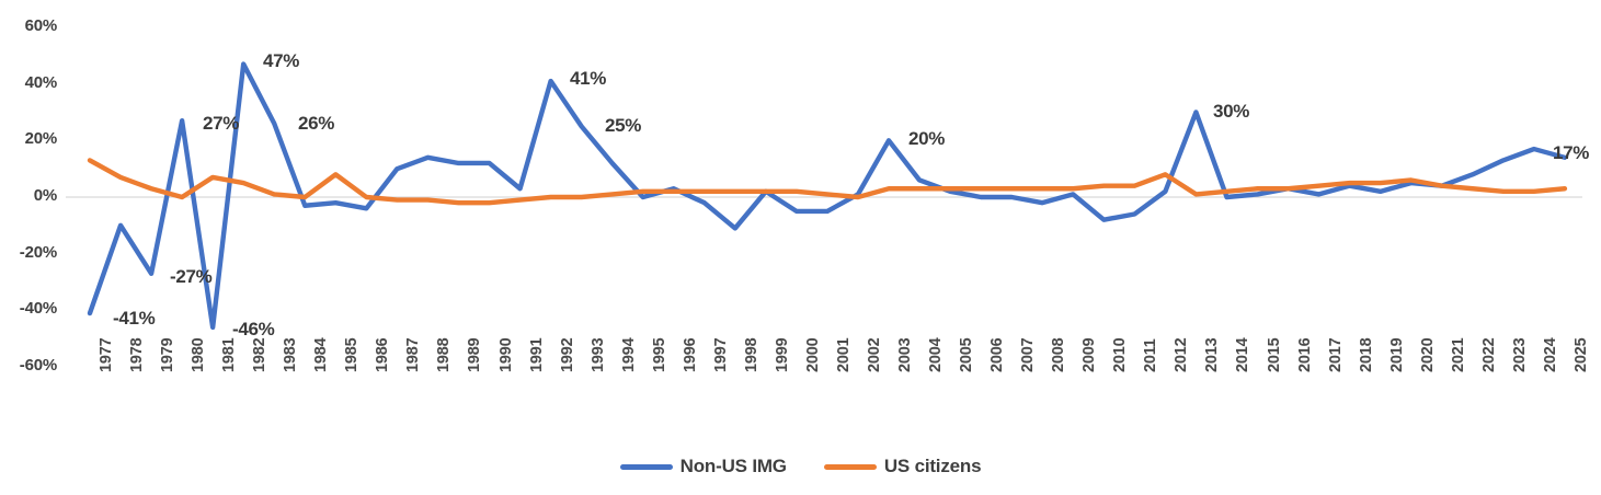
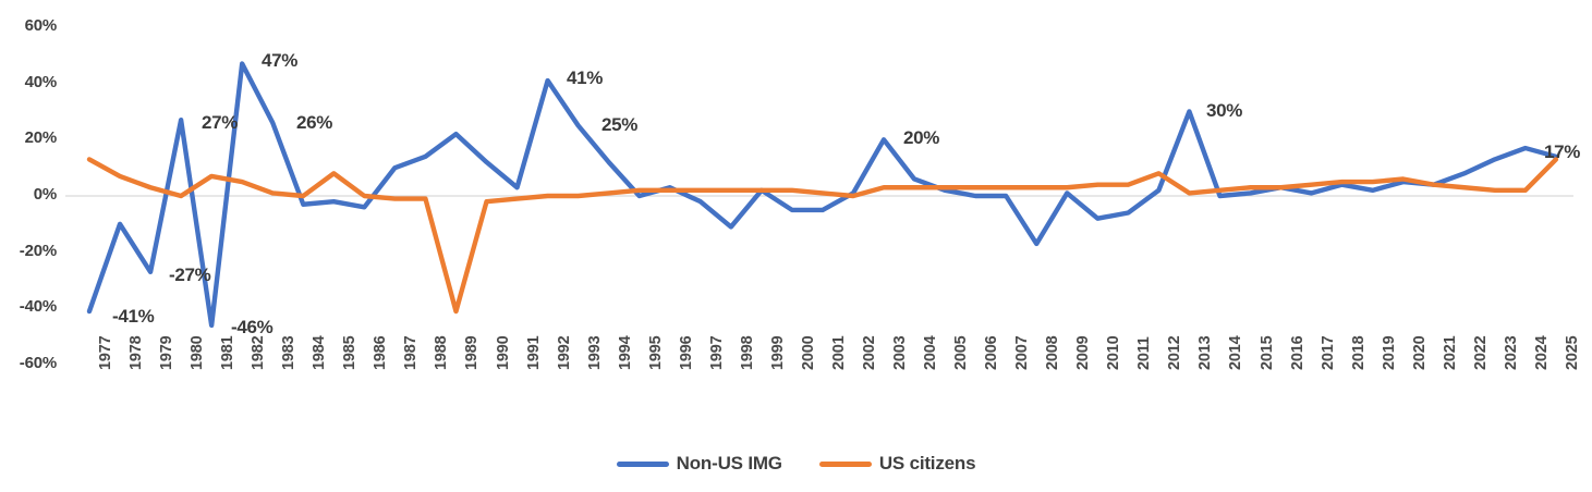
Non-US IMG/1989: 12% -> 22%
US citizens/1989: -2% -> -41%
Non-US IMG/2008: -2% -> -17%
US citizens/2025: 3% -> 13%
